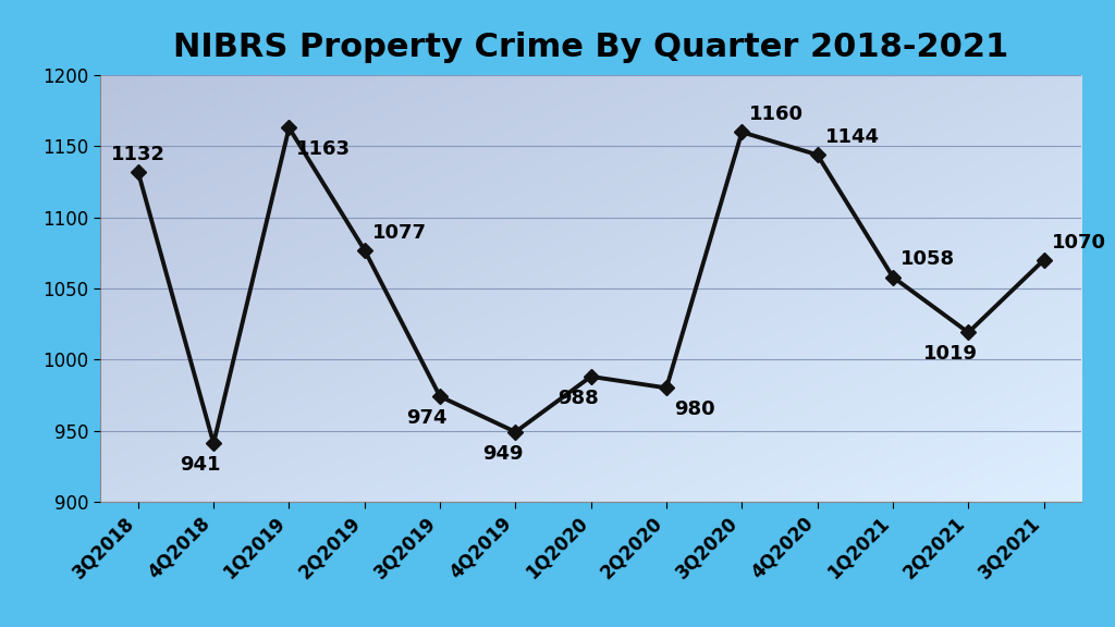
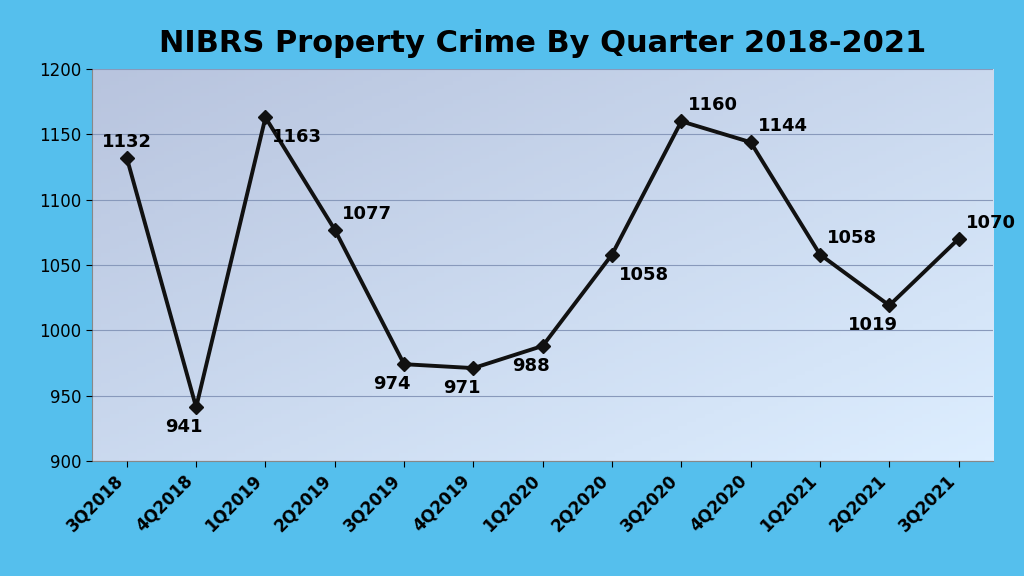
4Q2019: 949 -> 971
2Q2020: 980 -> 1058
